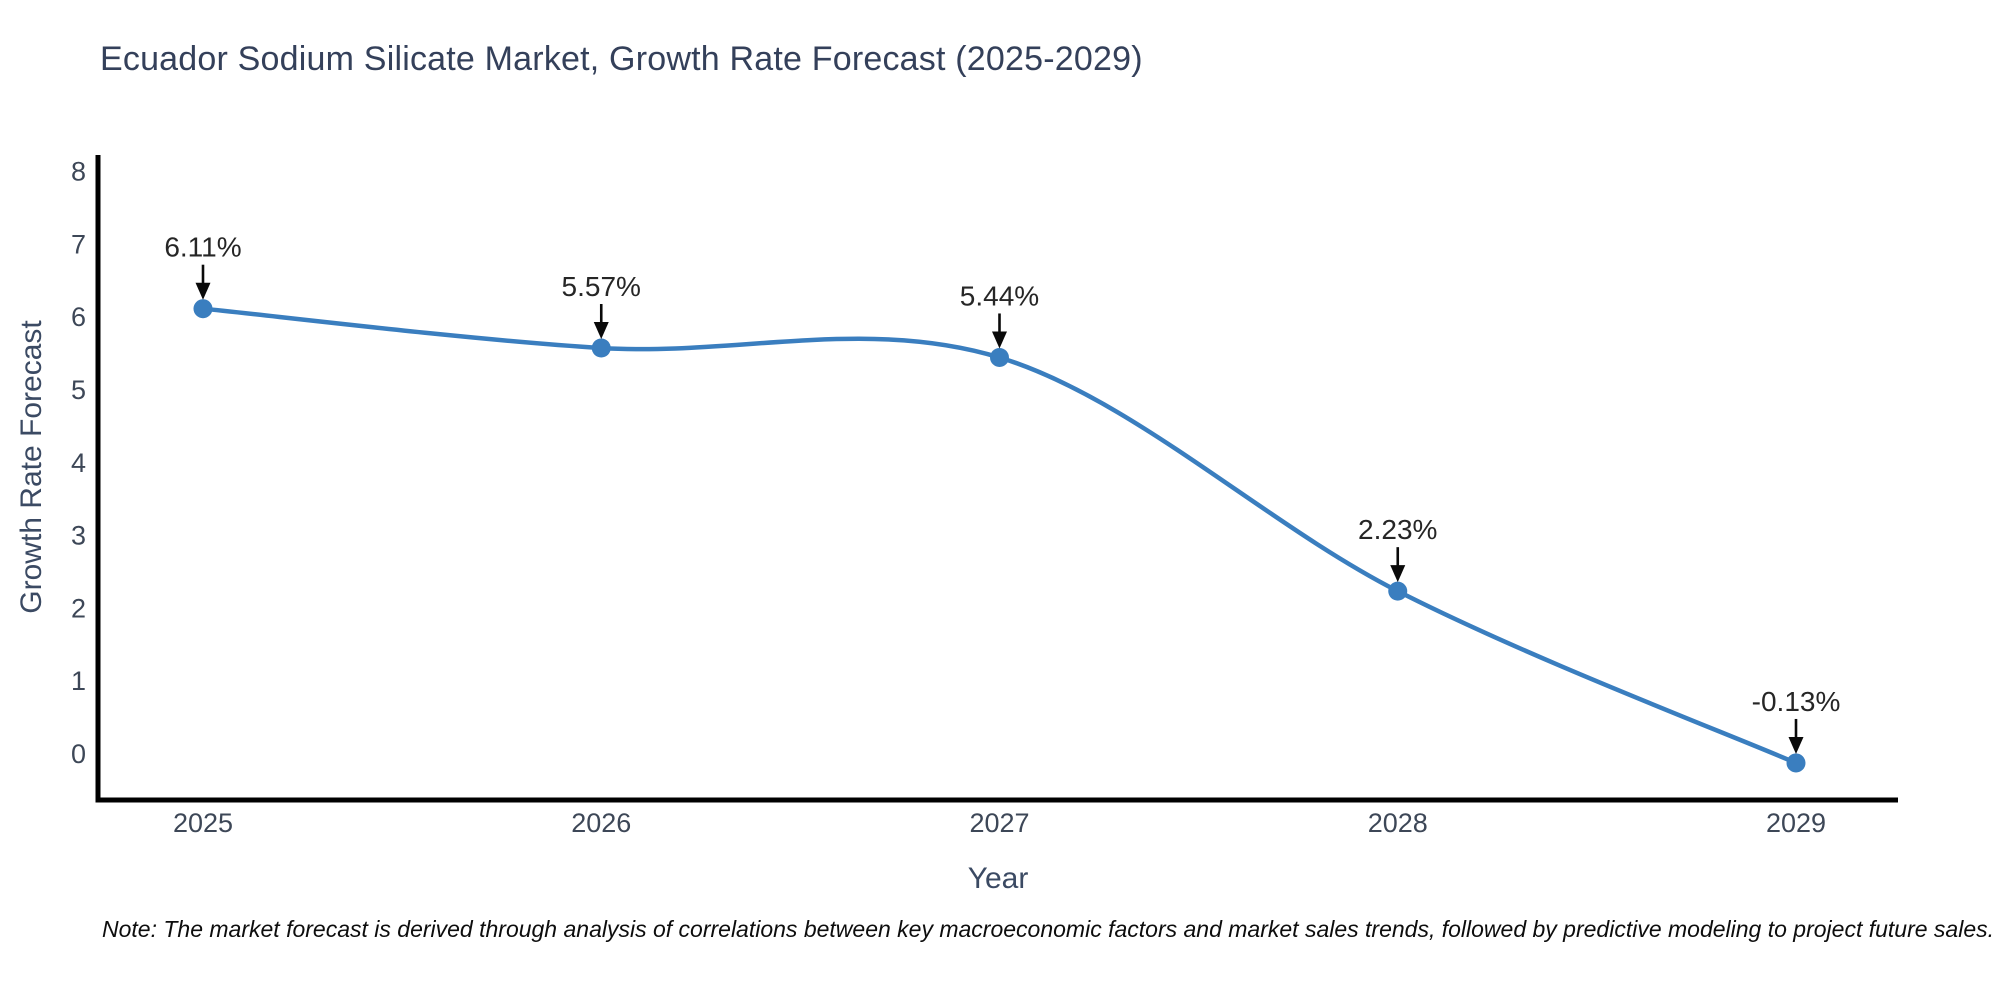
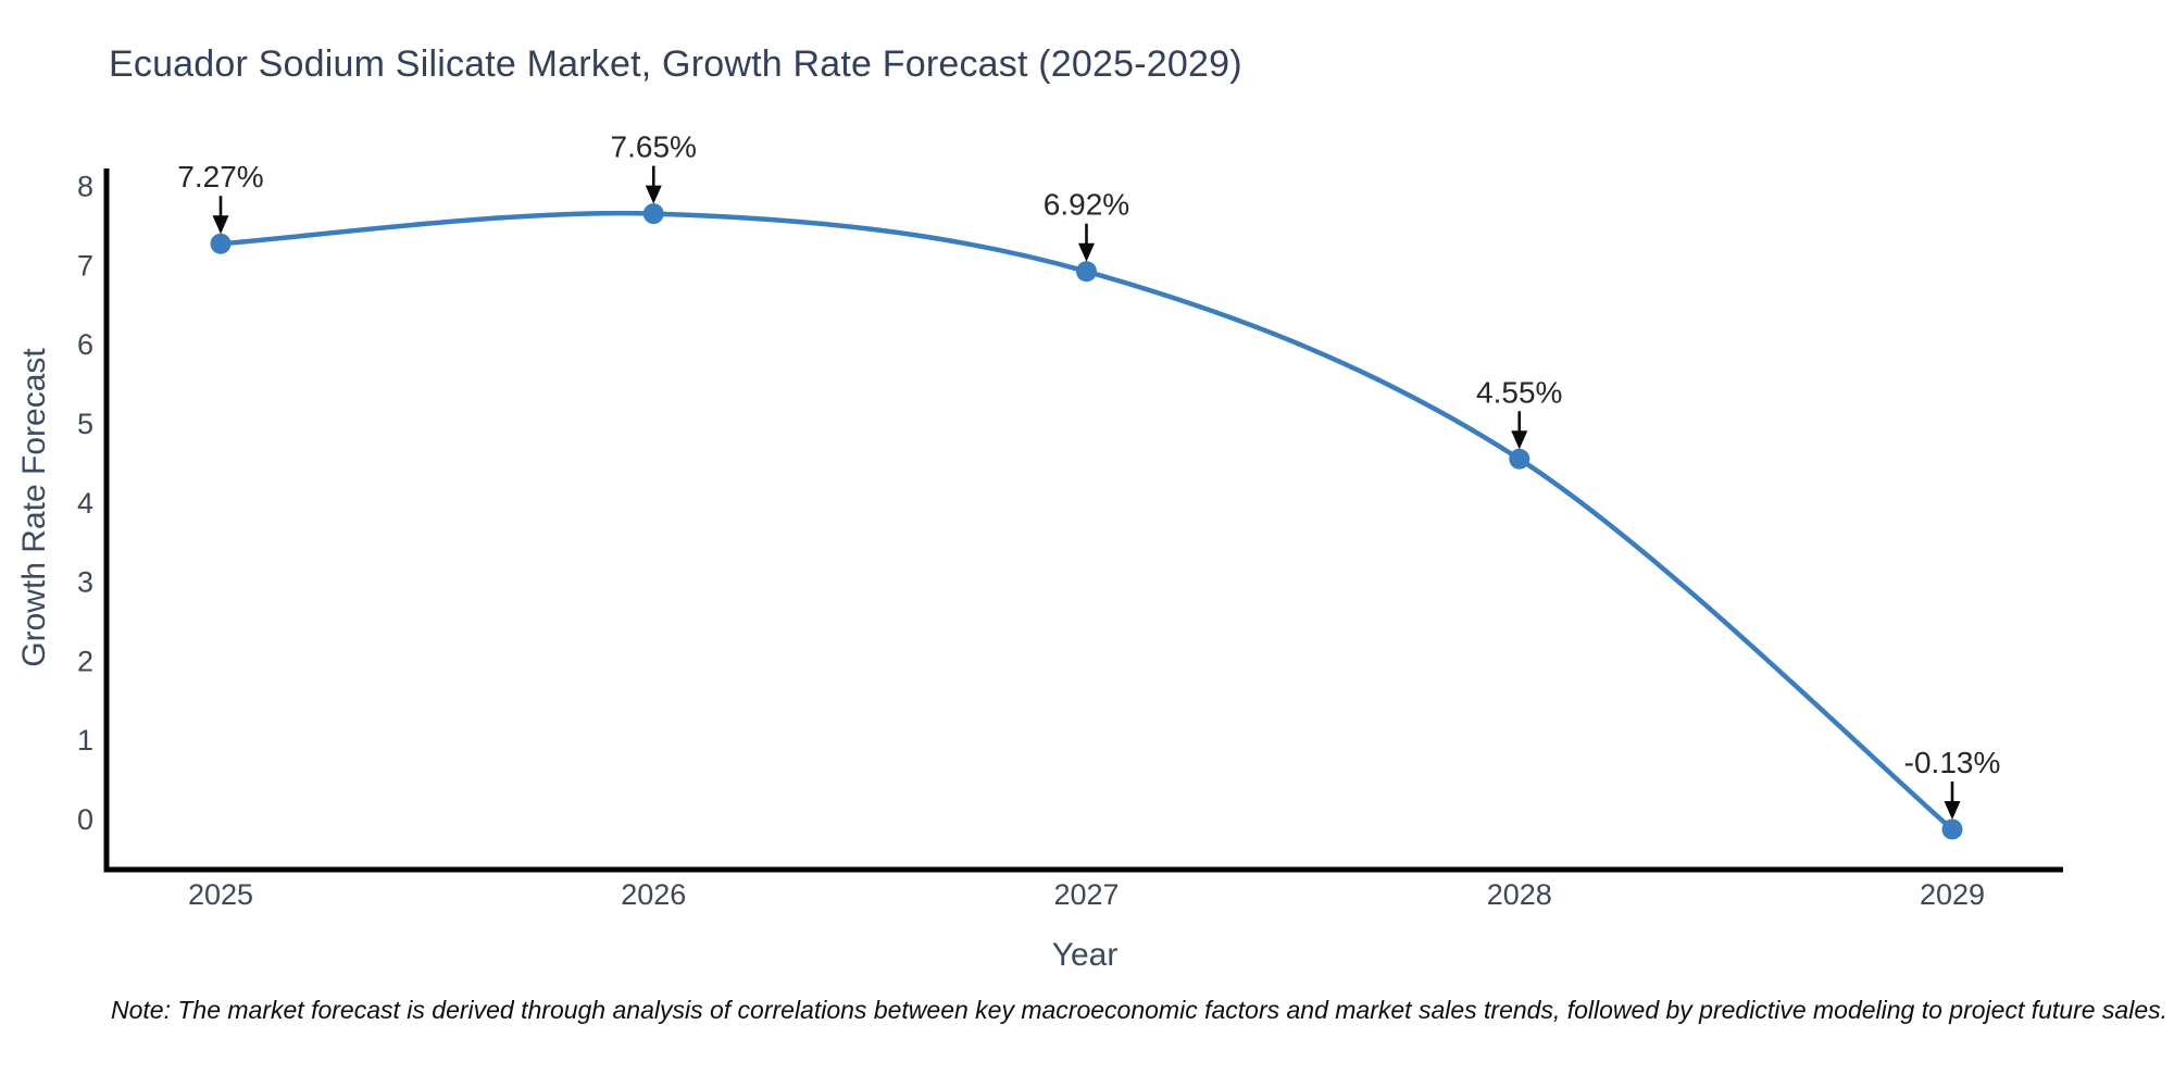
2025: 6.11% -> 7.27%
2026: 5.57% -> 7.65%
2027: 5.44% -> 6.92%
2028: 2.23% -> 4.55%
